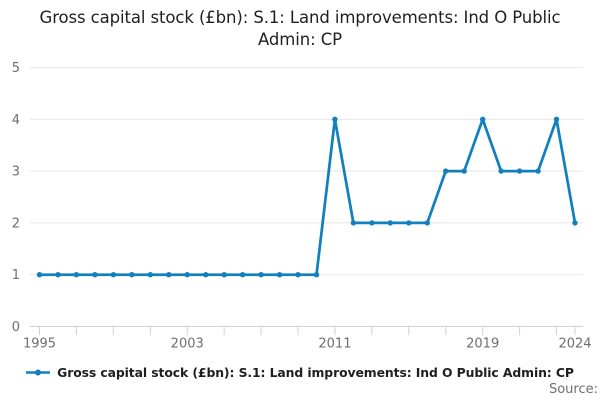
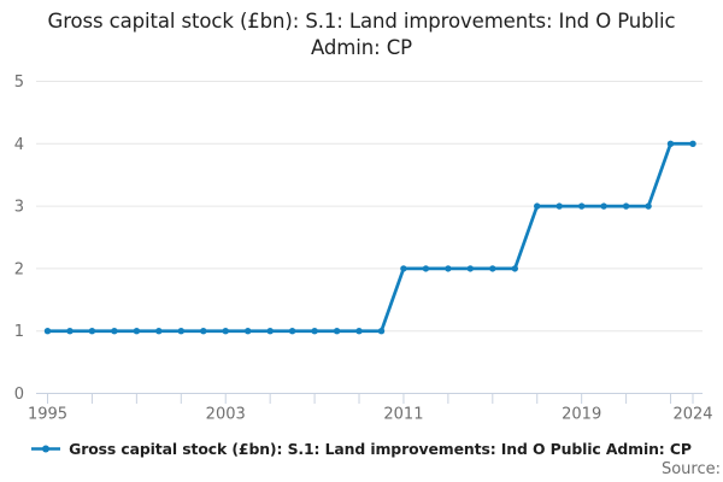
2011: 4 -> 2
2019: 4 -> 3
2024: 2 -> 4
